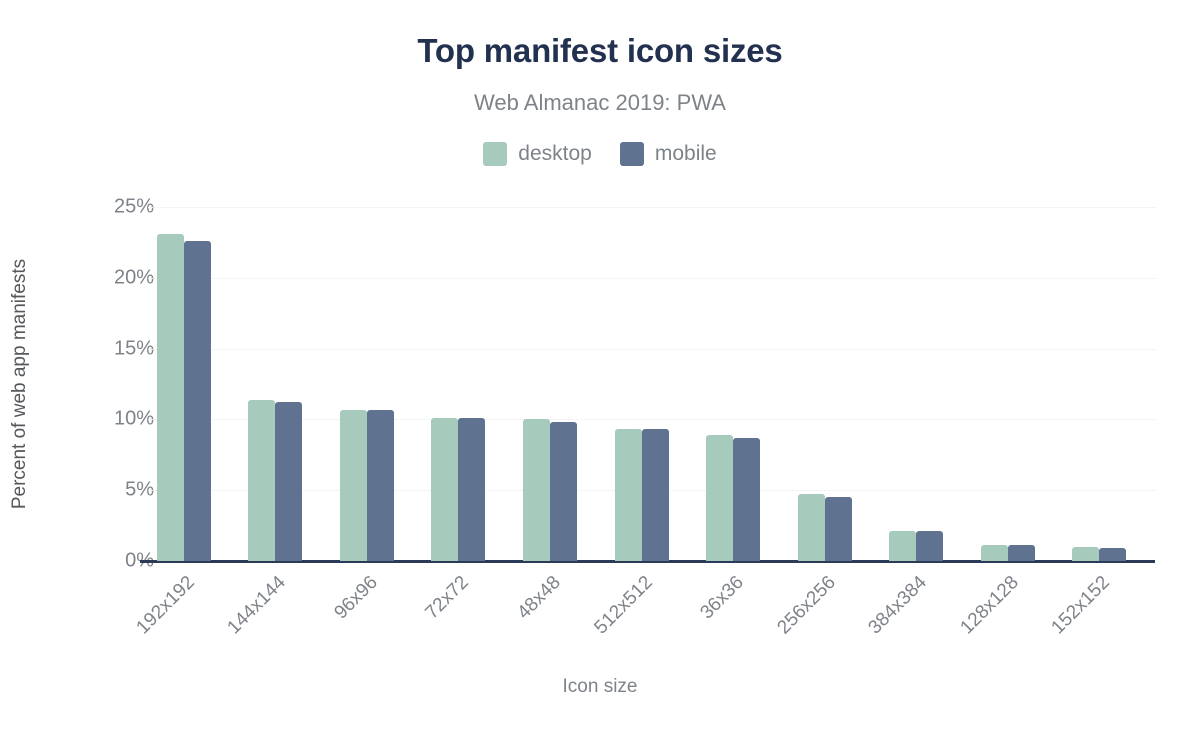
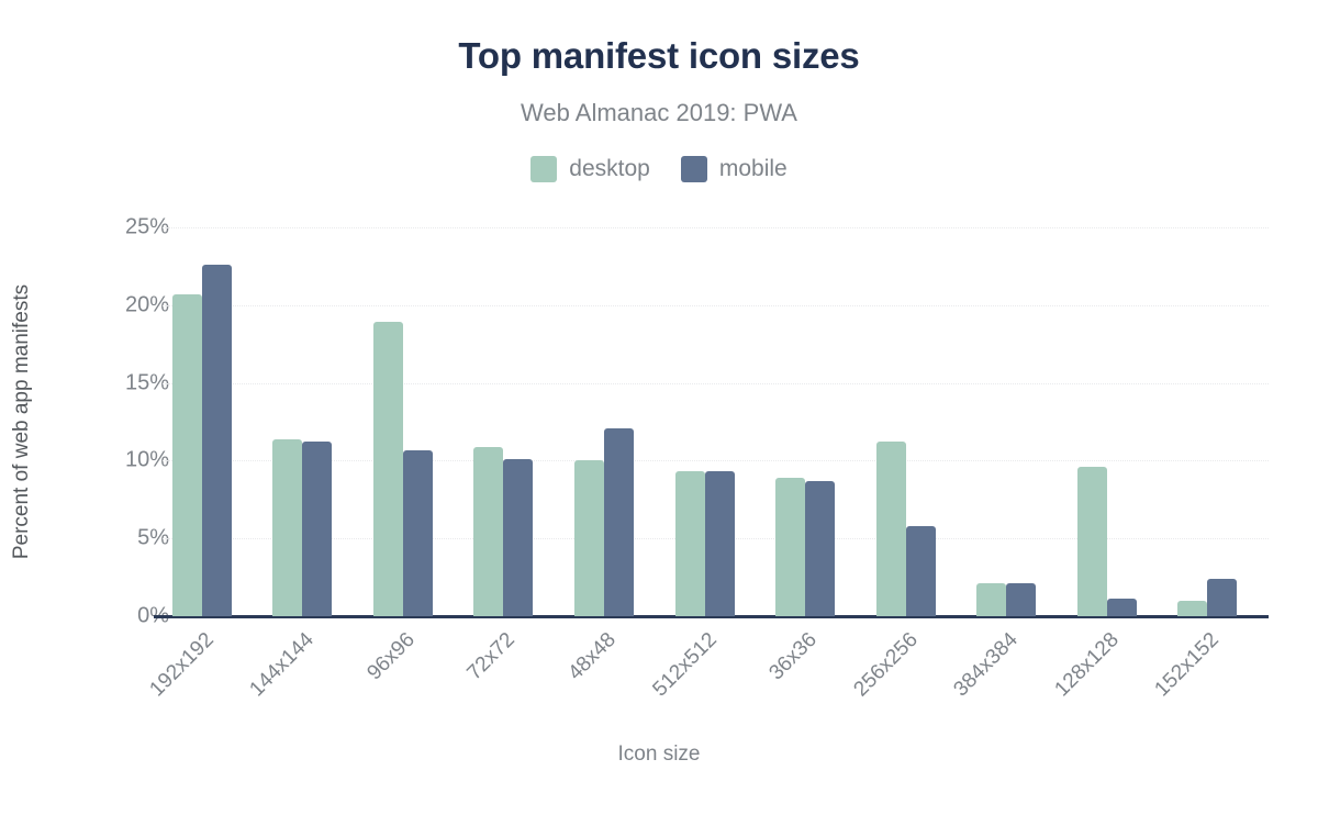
desktop/192x192: 23.1% -> 20.7%
desktop/96x96: 10.7% -> 18.9%
desktop/72x72: 10.1% -> 10.9%
mobile/48x48: 9.8% -> 12.1%
desktop/256x256: 4.7% -> 11.2%
mobile/256x256: 4.5% -> 5.8%
desktop/128x128: 1.1% -> 9.6%
mobile/152x152: 0.9% -> 2.4%
